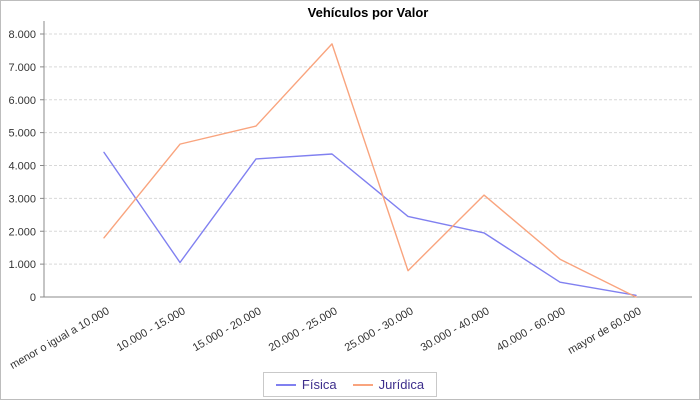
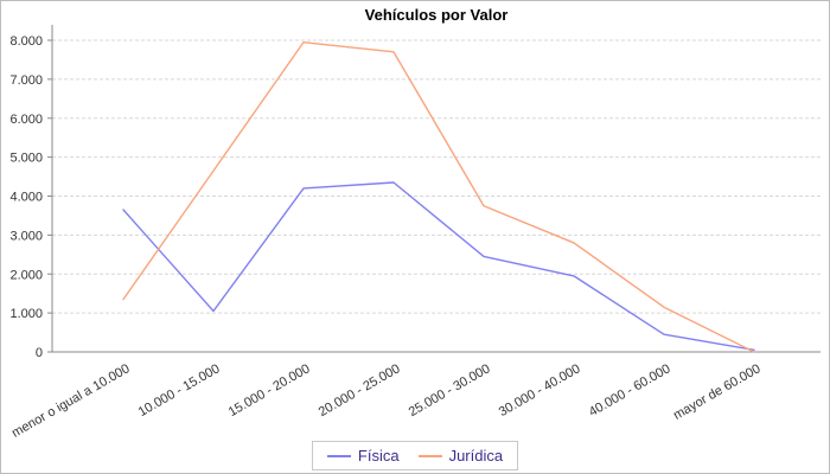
Física/menor o igual a 10.000: 4400 -> 3600
Jurídica/menor o igual a 10.000: 1800 -> 1400
Jurídica/15.000 - 20.000: 5200 -> 8000
Jurídica/25.000 - 30.000: 800 -> 3800
Jurídica/30.000 - 40.000: 3100 -> 2800
